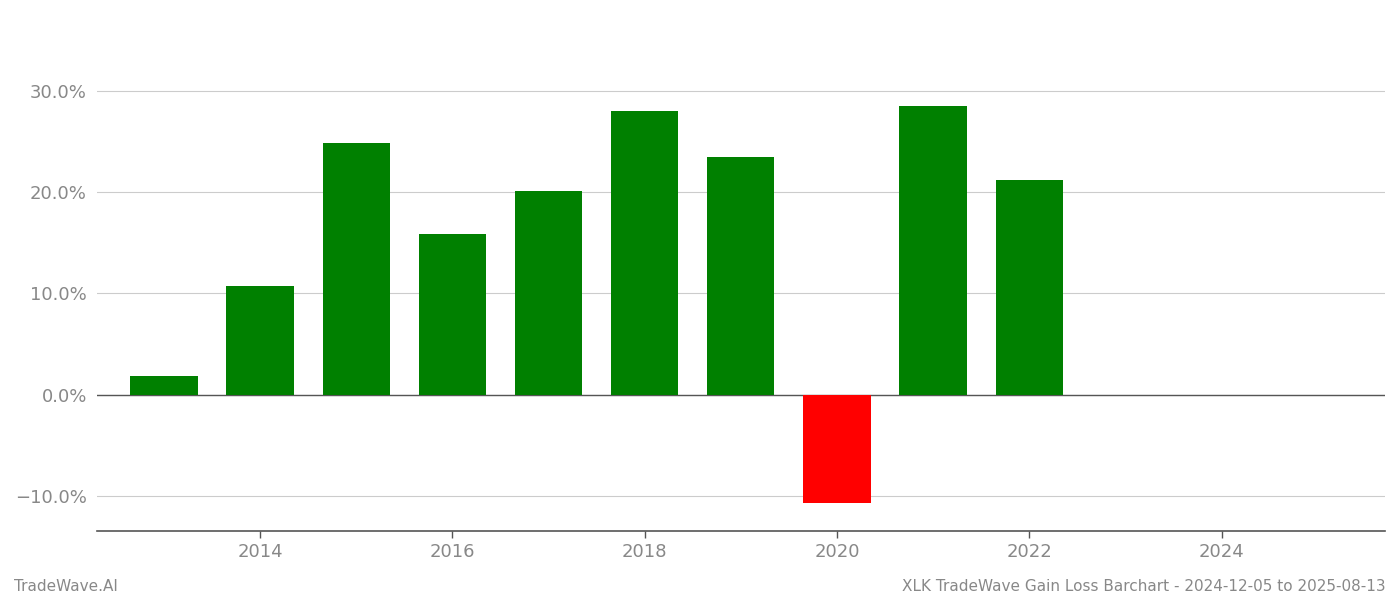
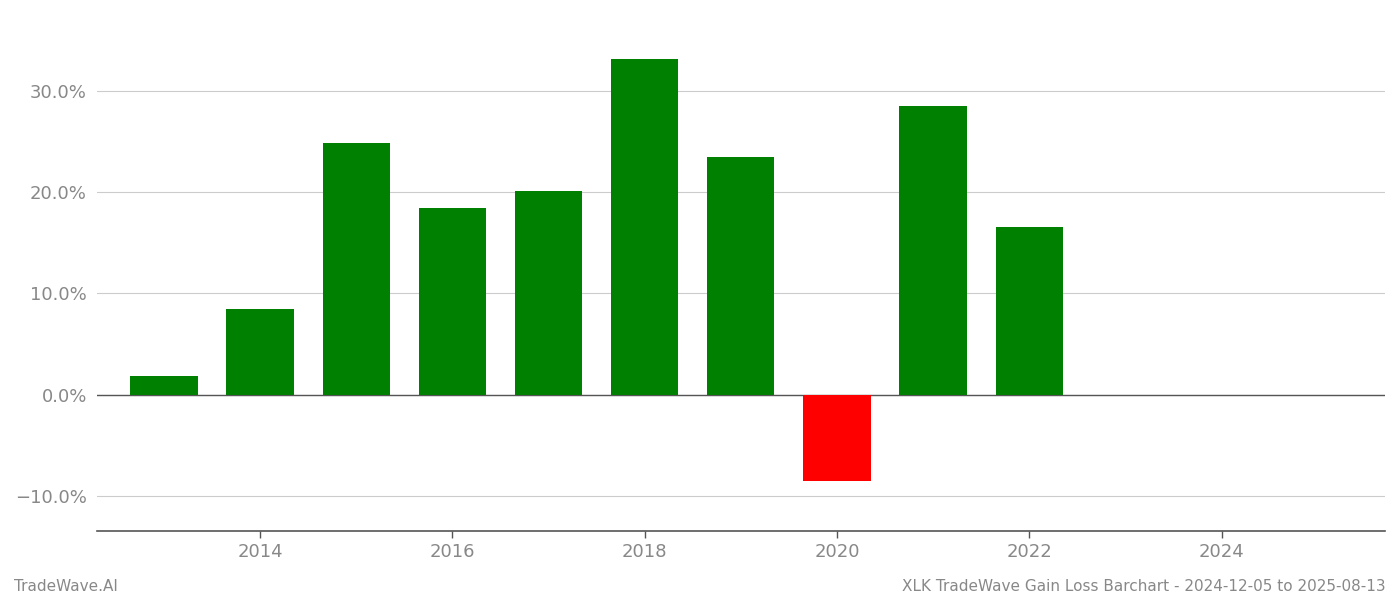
2014: 10.7% -> 8.5%
2016: 15.9% -> 18.4%
2018: 28.0% -> 33.2%
2020: -10.7% -> -8.5%
2022: 21.2% -> 16.6%
